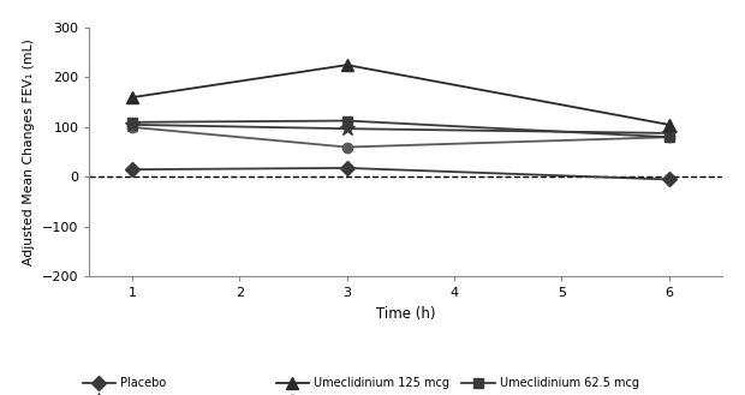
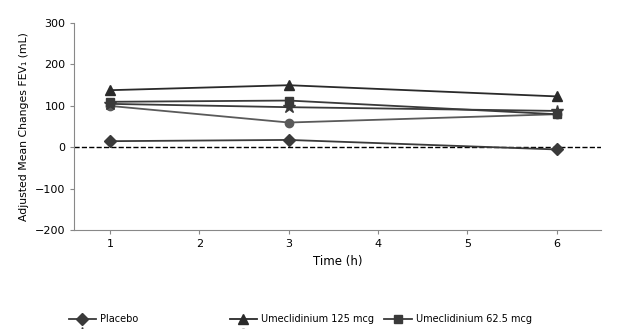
Umeclidinium 125 mcg/1: 160 -> 138
Umeclidinium 125 mcg/3: 225 -> 150
Umeclidinium 125 mcg/6: 105 -> 123
